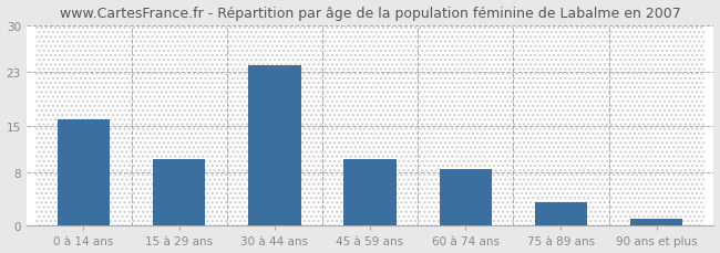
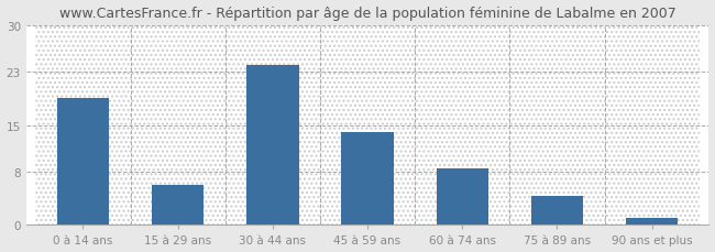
0 à 14 ans: 16.0 -> 19.0
15 à 29 ans: 10.0 -> 6.0
45 à 59 ans: 10.0 -> 14.0
75 à 89 ans: 3.5 -> 4.4
